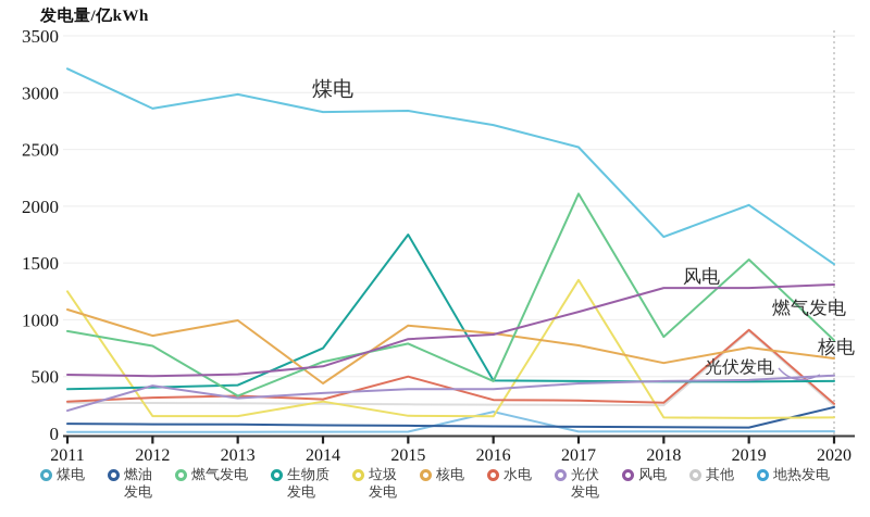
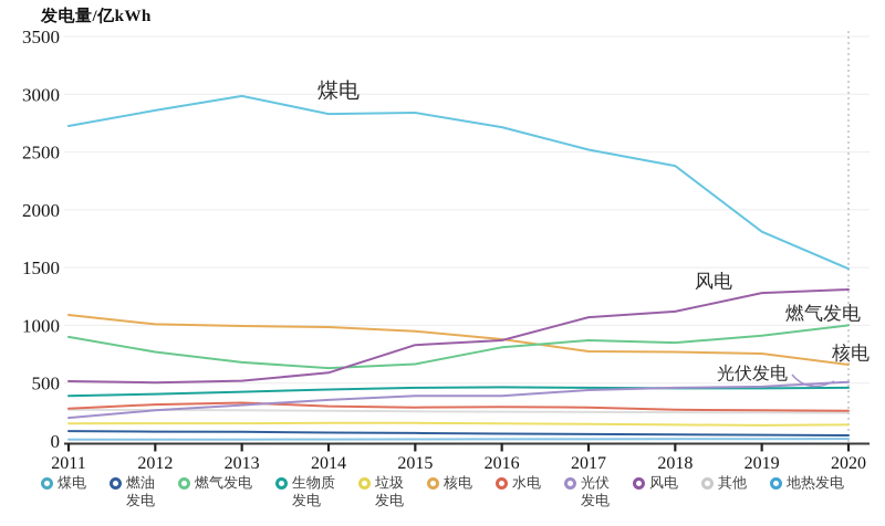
煤电/2011: 3210 -> 2720
垃圾发电/2011: 1250 -> 150
核电/2012: 860 -> 1010
光伏发电/2012: 420 -> 260
燃气发电/2013: 330 -> 680
生物质发电/2014: 750 -> 440
垃圾发电/2014: 280 -> 160
核电/2014: 440 -> 980
燃气发电/2015: 790 -> 660
生物质发电/2015: 1750 -> 460
水电/2015: 500 -> 290
燃气发电/2016: 460 -> 810
地热发电/2016: 190 -> 20
燃气发电/2017: 2110 -> 870
垃圾发电/2017: 1350 -> 140
煤电/2018: 1730 -> 2380
核电/2018: 620 -> 770
风电/2018: 1280 -> 1120
煤电/2019: 2010 -> 1810
燃气发电/2019: 1530 -> 910
水电/2019: 910 -> 260
其他/2019: 900 -> 240
燃油发电/2020: 230 -> 50
燃气发电/2020: 820 -> 1000
